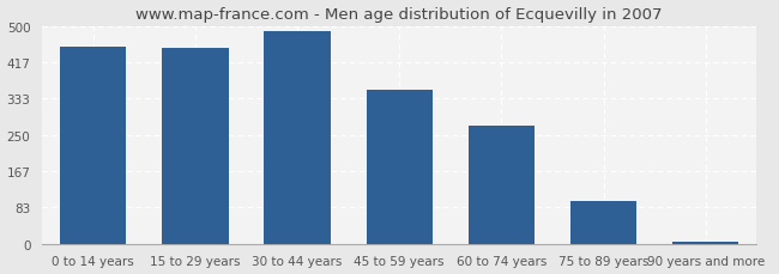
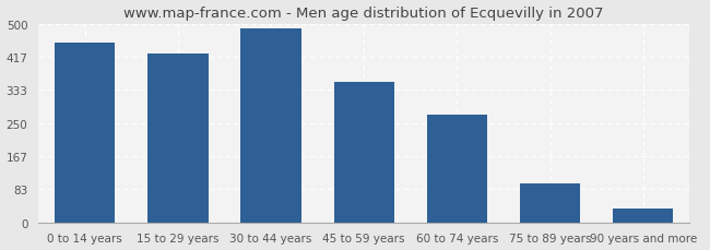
15 to 29 years: 448 -> 425
90 years and more: 5 -> 35
